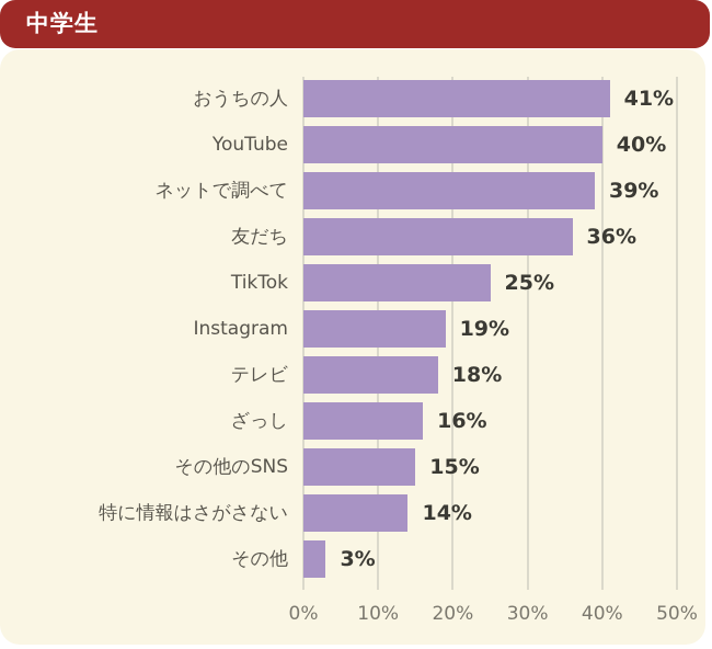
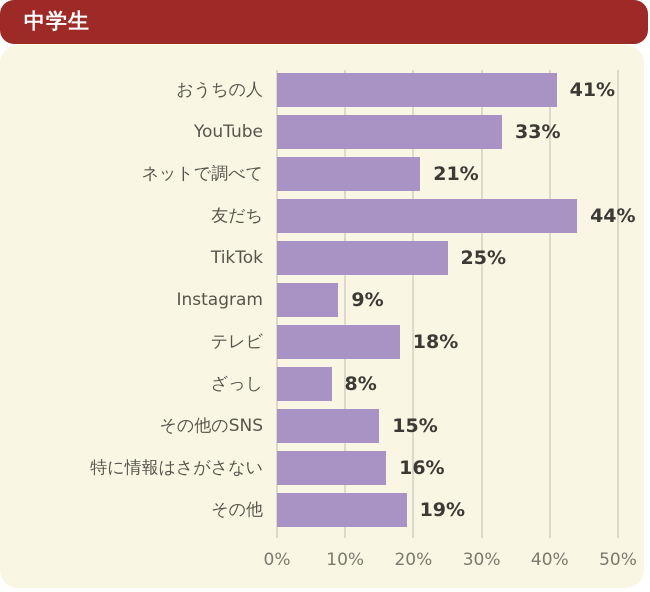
YouTube: 40% -> 33%
ネットで調べて: 39% -> 21%
友だち: 36% -> 44%
Instagram: 19% -> 9%
ざっし: 16% -> 8%
特に情報はさがさない: 14% -> 16%
その他: 3% -> 19%
